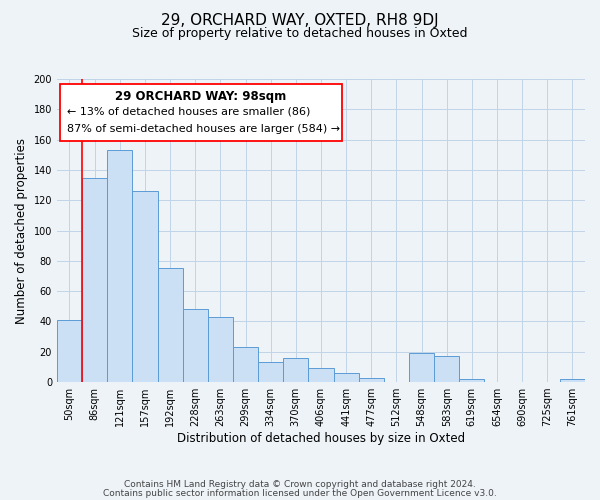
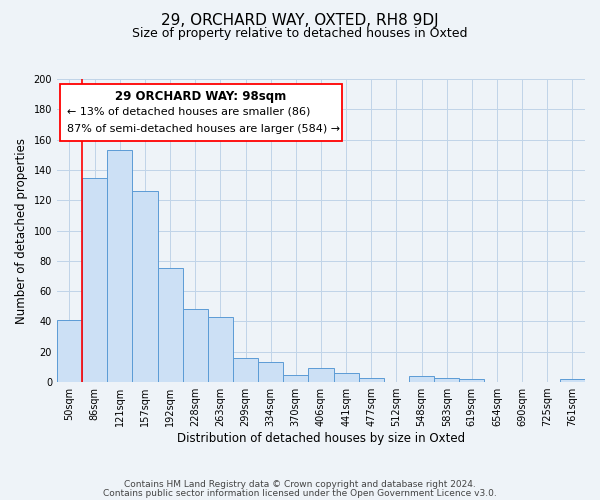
299sqm: 23 -> 16
370sqm: 16 -> 5
548sqm: 19 -> 4
583sqm: 17 -> 3
